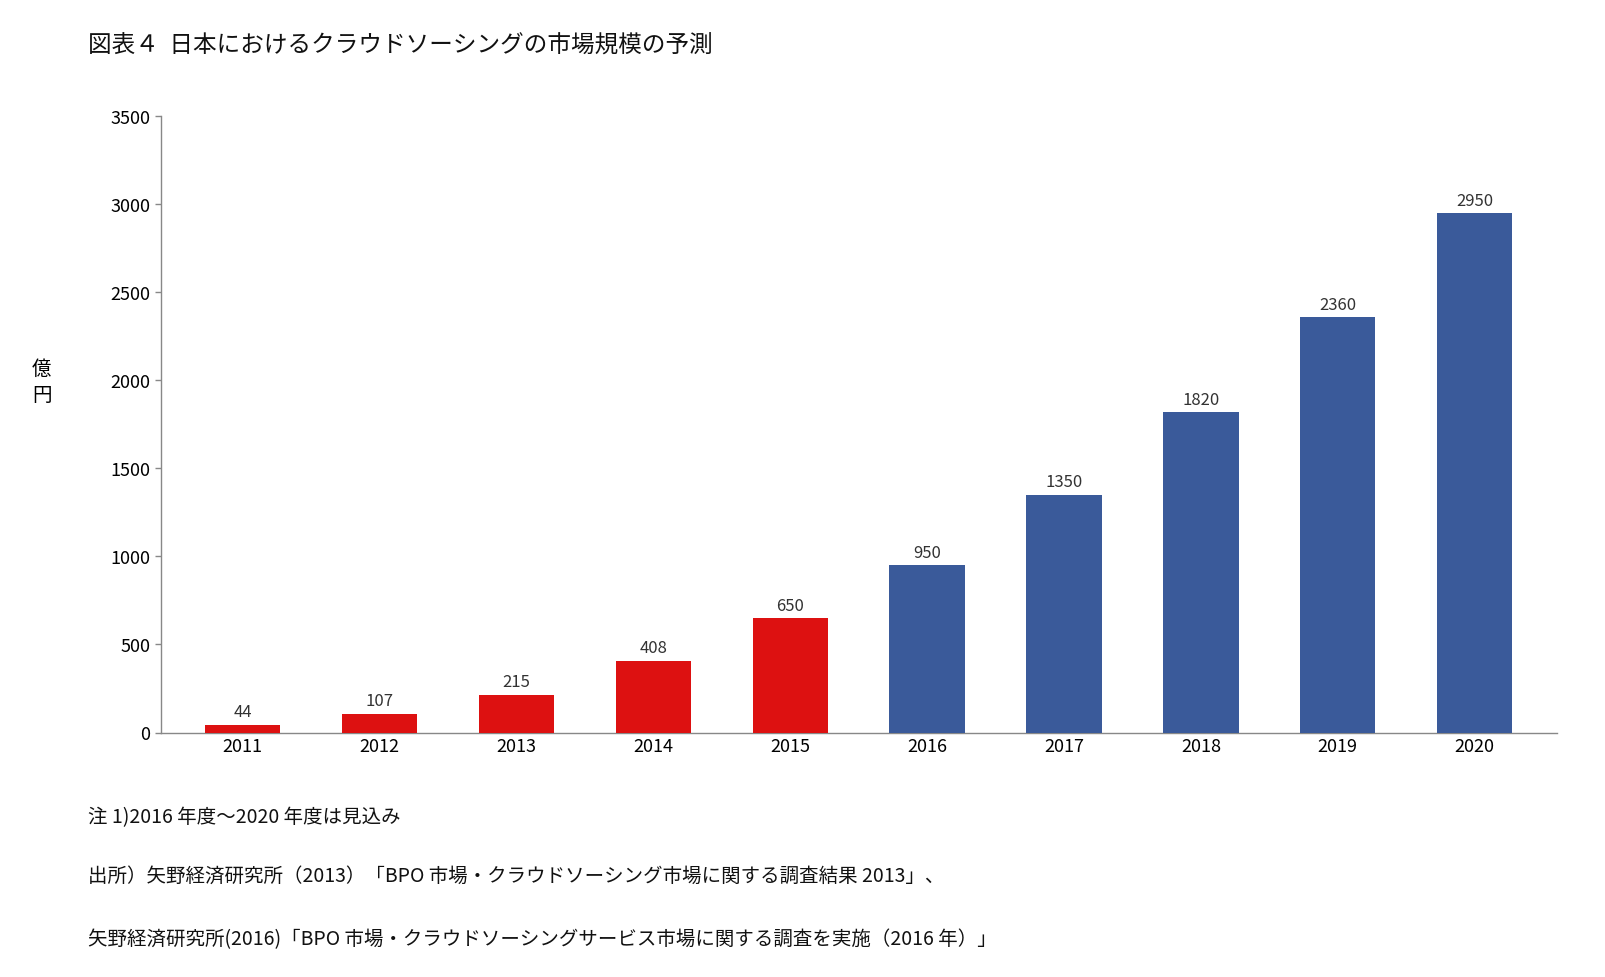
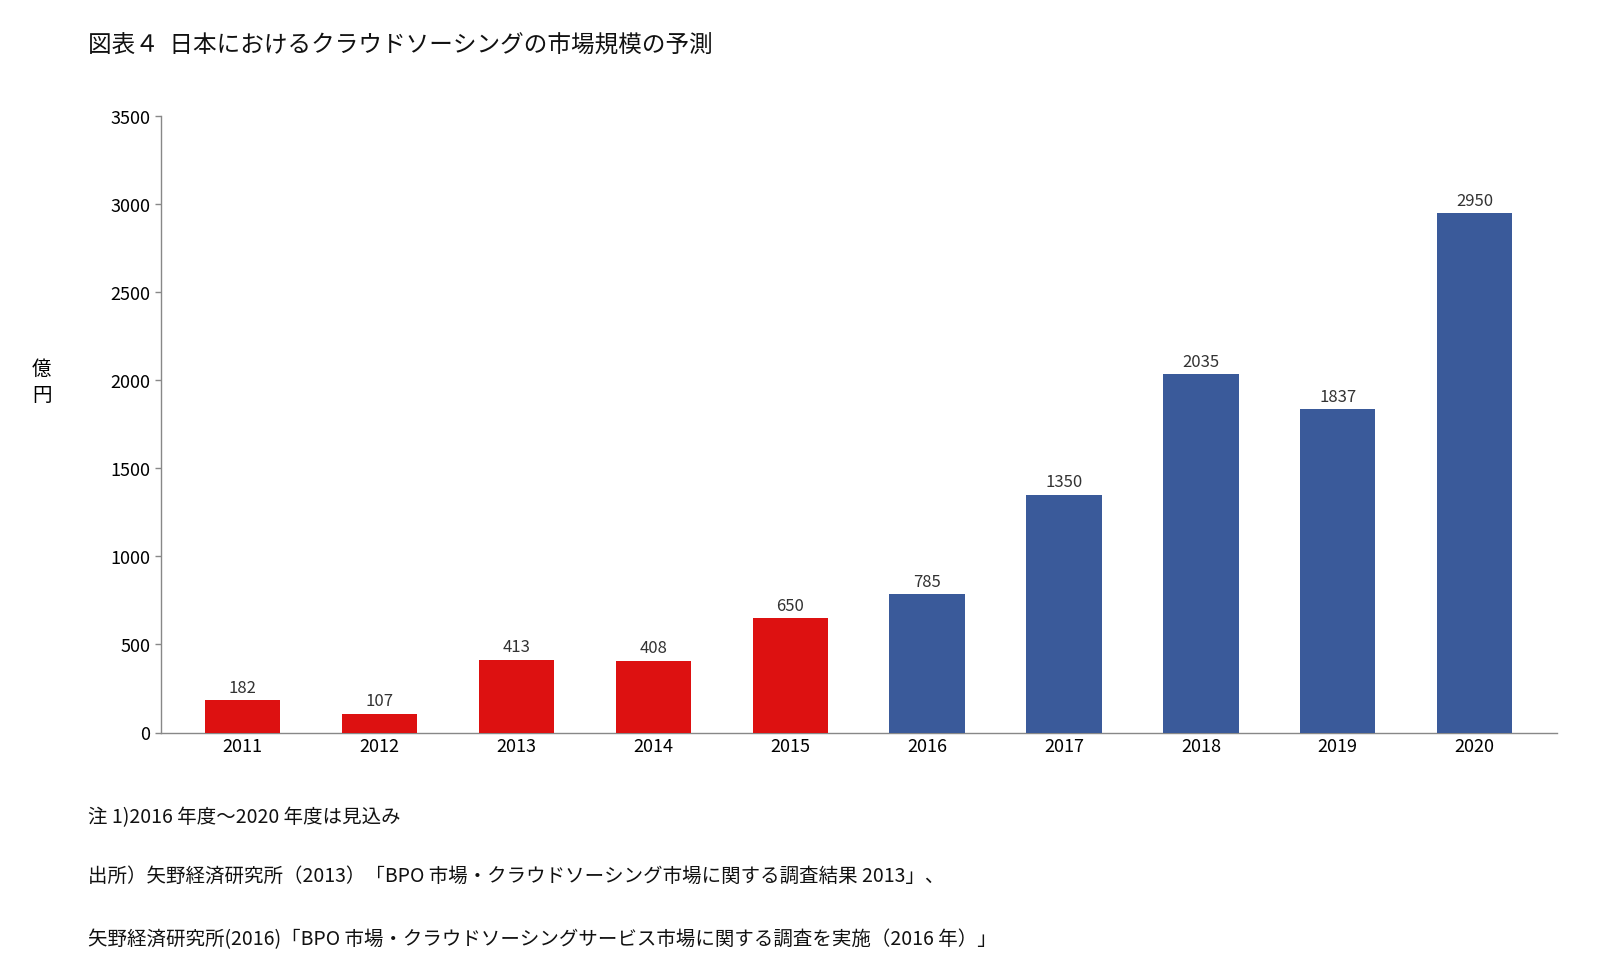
2011: 44 -> 182
2013: 215 -> 413
2016: 950 -> 785
2018: 1820 -> 2035
2019: 2360 -> 1837
